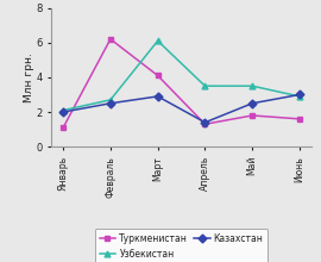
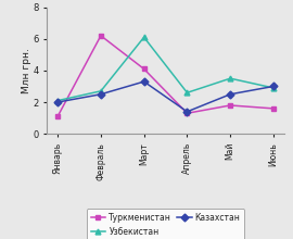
Казахстан/Март: 2.9 -> 3.3
Узбекистан/Апрель: 3.5 -> 2.6
